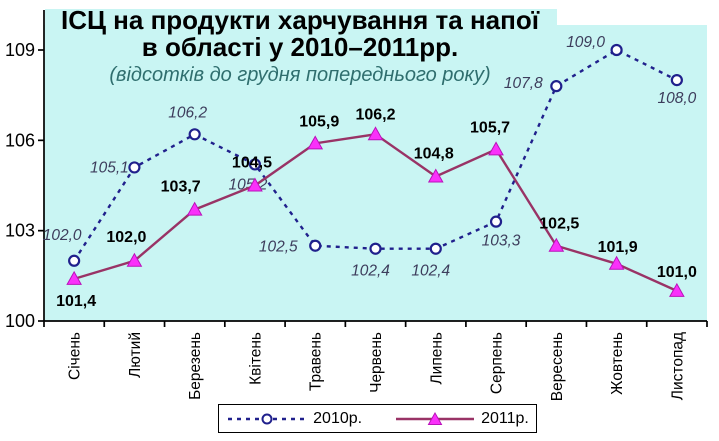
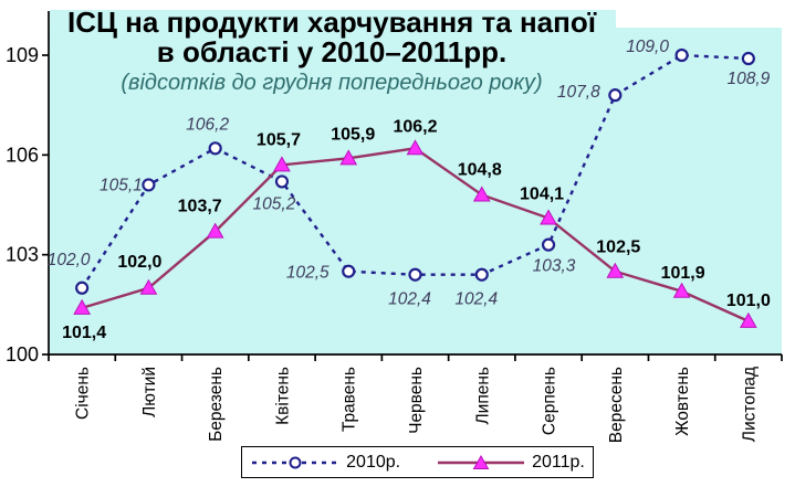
2011р./Квітень: 104,5 -> 105,7
2011р./Серпень: 105,7 -> 104,1
2010р./Листопад: 108,0 -> 108,9
